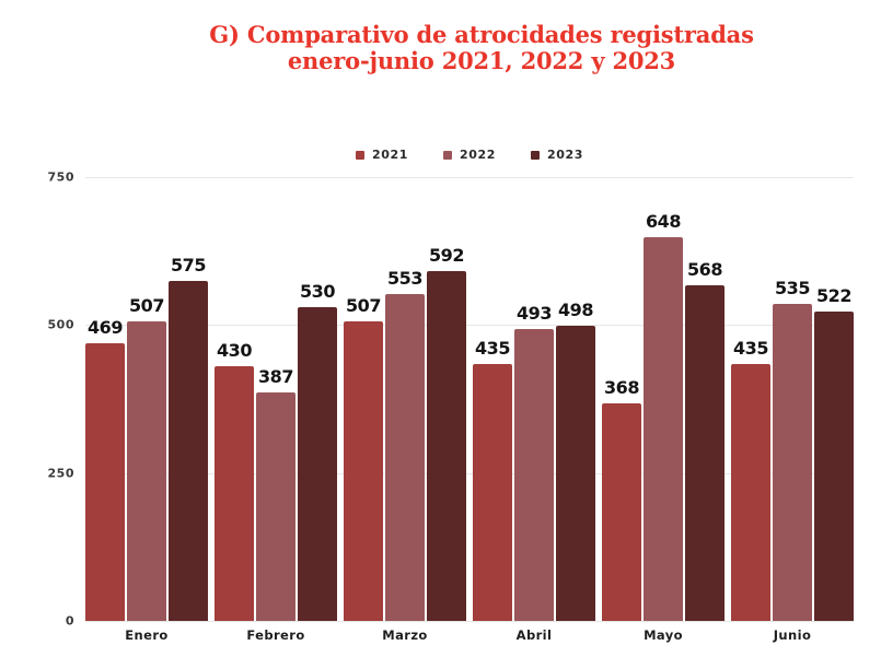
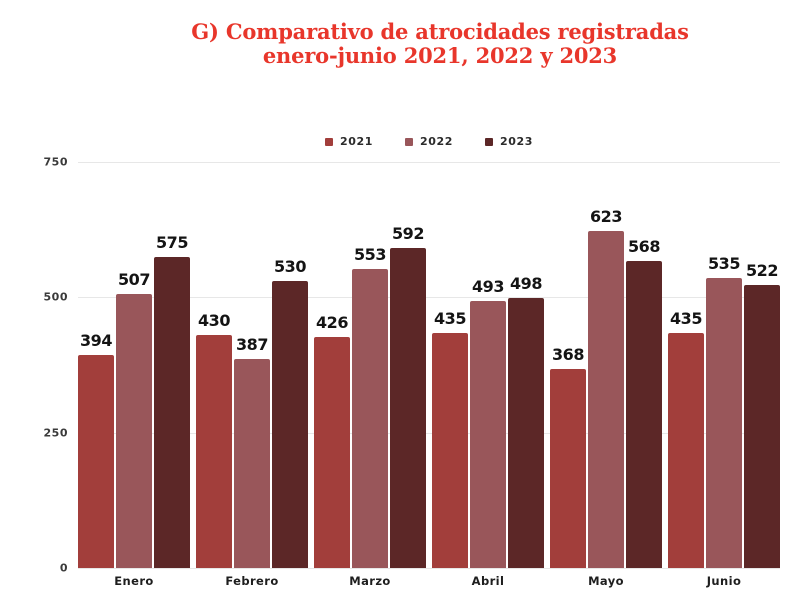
2021/Enero: 469 -> 394
2021/Marzo: 507 -> 426
2022/Mayo: 648 -> 623
